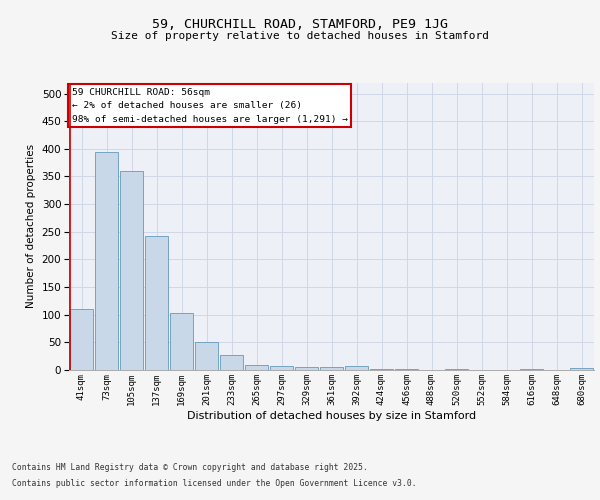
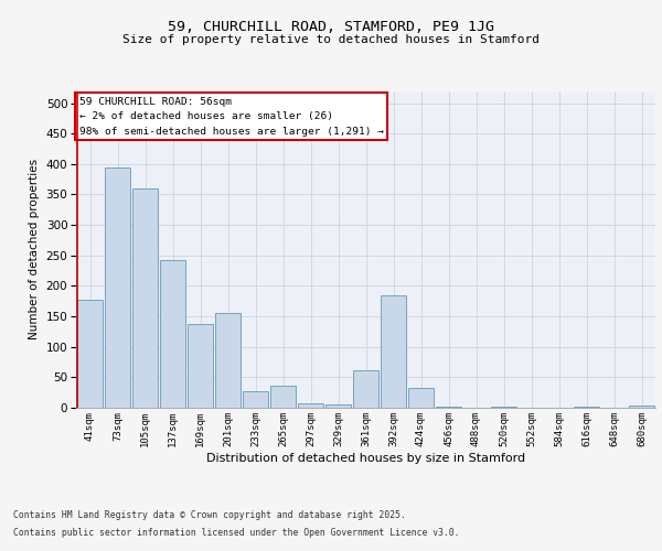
41sqm: 110 -> 178
169sqm: 104 -> 138
201sqm: 50 -> 156
265sqm: 9 -> 36
361sqm: 6 -> 62
392sqm: 7 -> 184
424sqm: 1 -> 32
